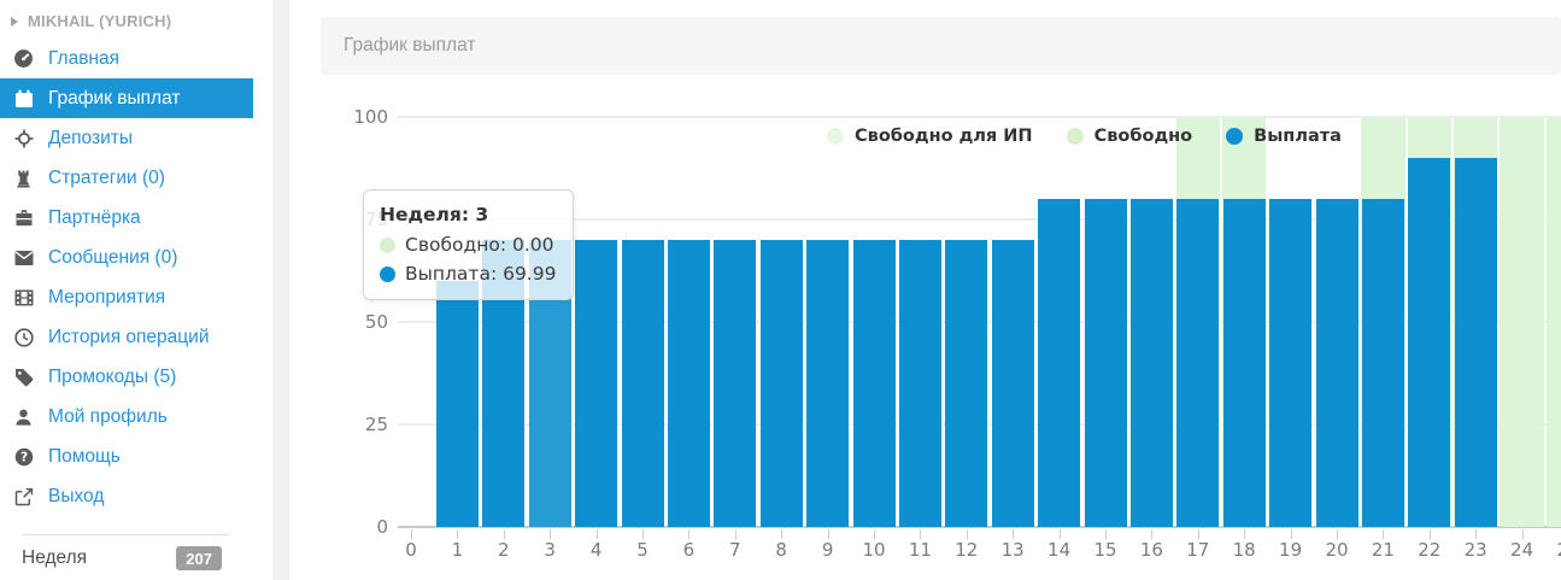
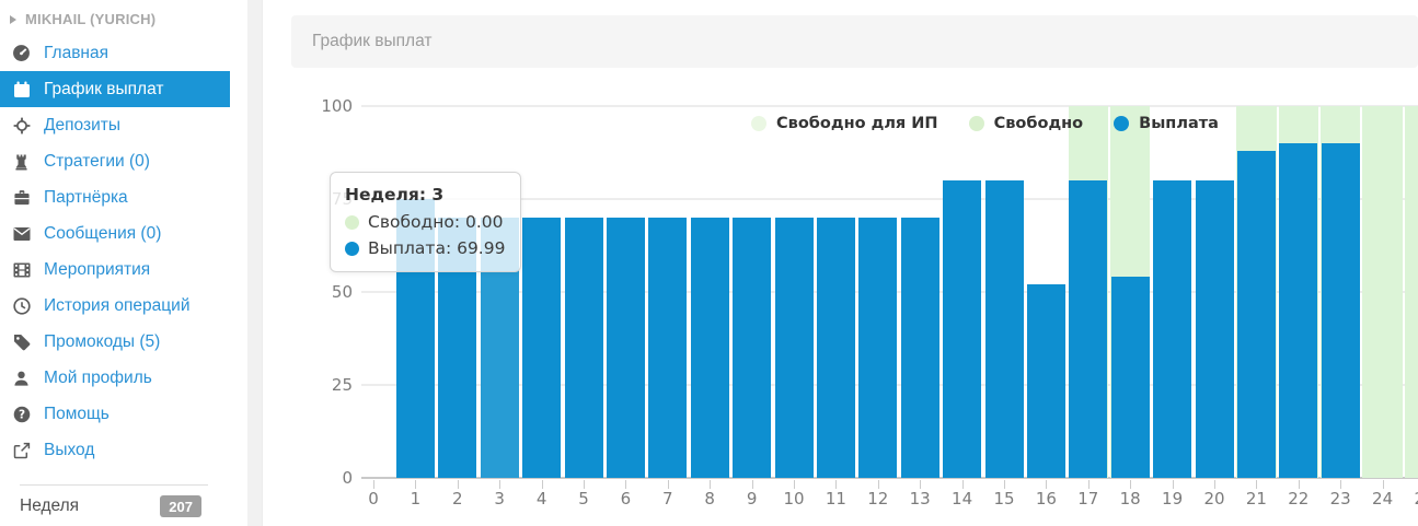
Выплата/1: 60 -> 75
Выплата/16: 80 -> 52
Выплата/18: 80 -> 54
Выплата/21: 80 -> 88
